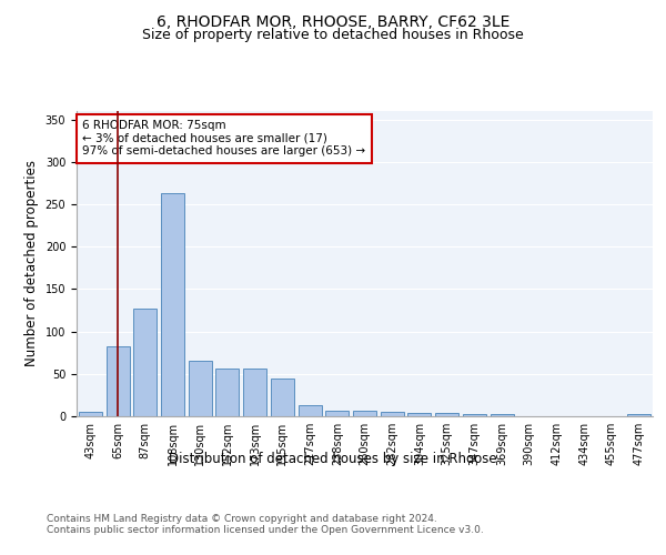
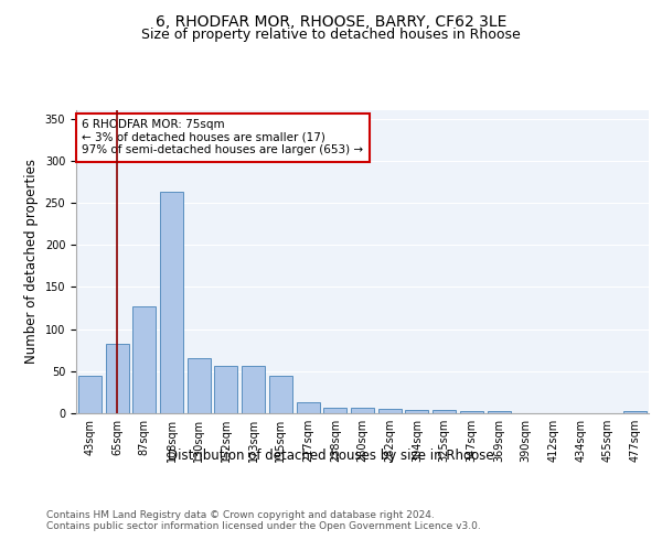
43sqm: 5 -> 44
